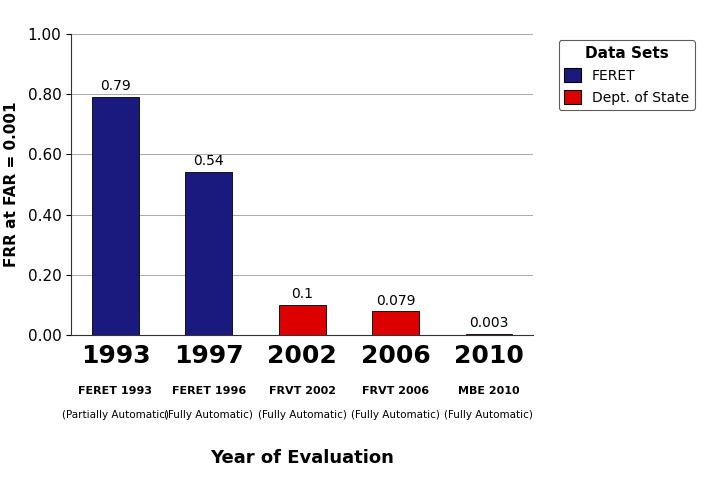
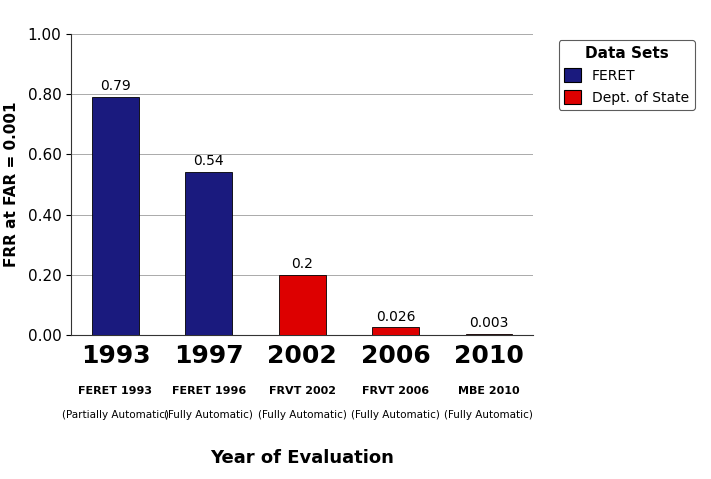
2002: 0.1 -> 0.2
2006: 0.079 -> 0.026
